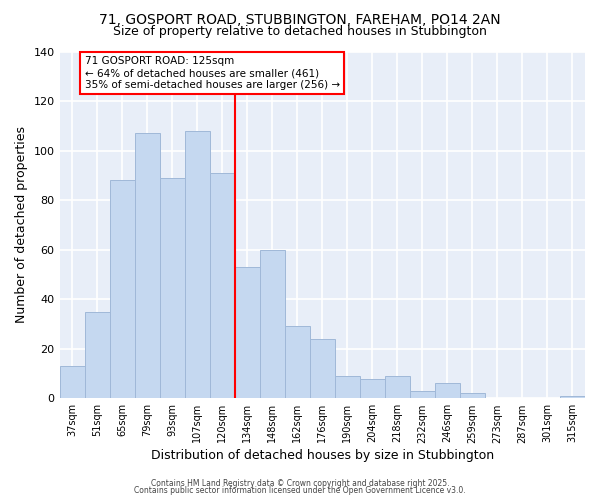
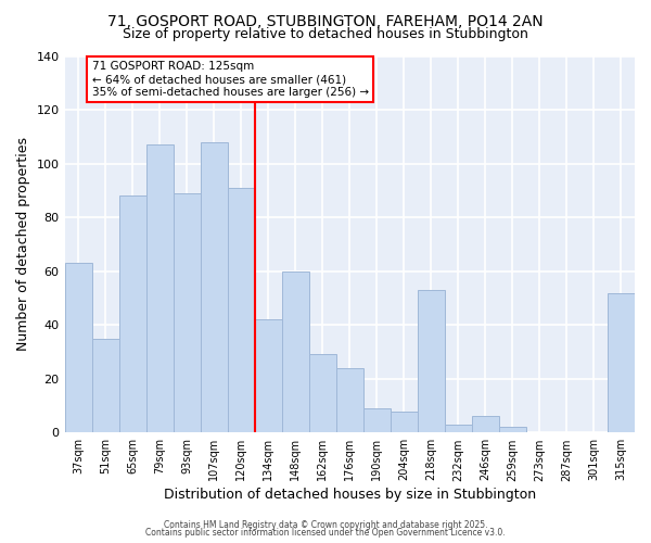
37sqm: 13 -> 63
134sqm: 53 -> 42
218sqm: 9 -> 53
315sqm: 1 -> 52
